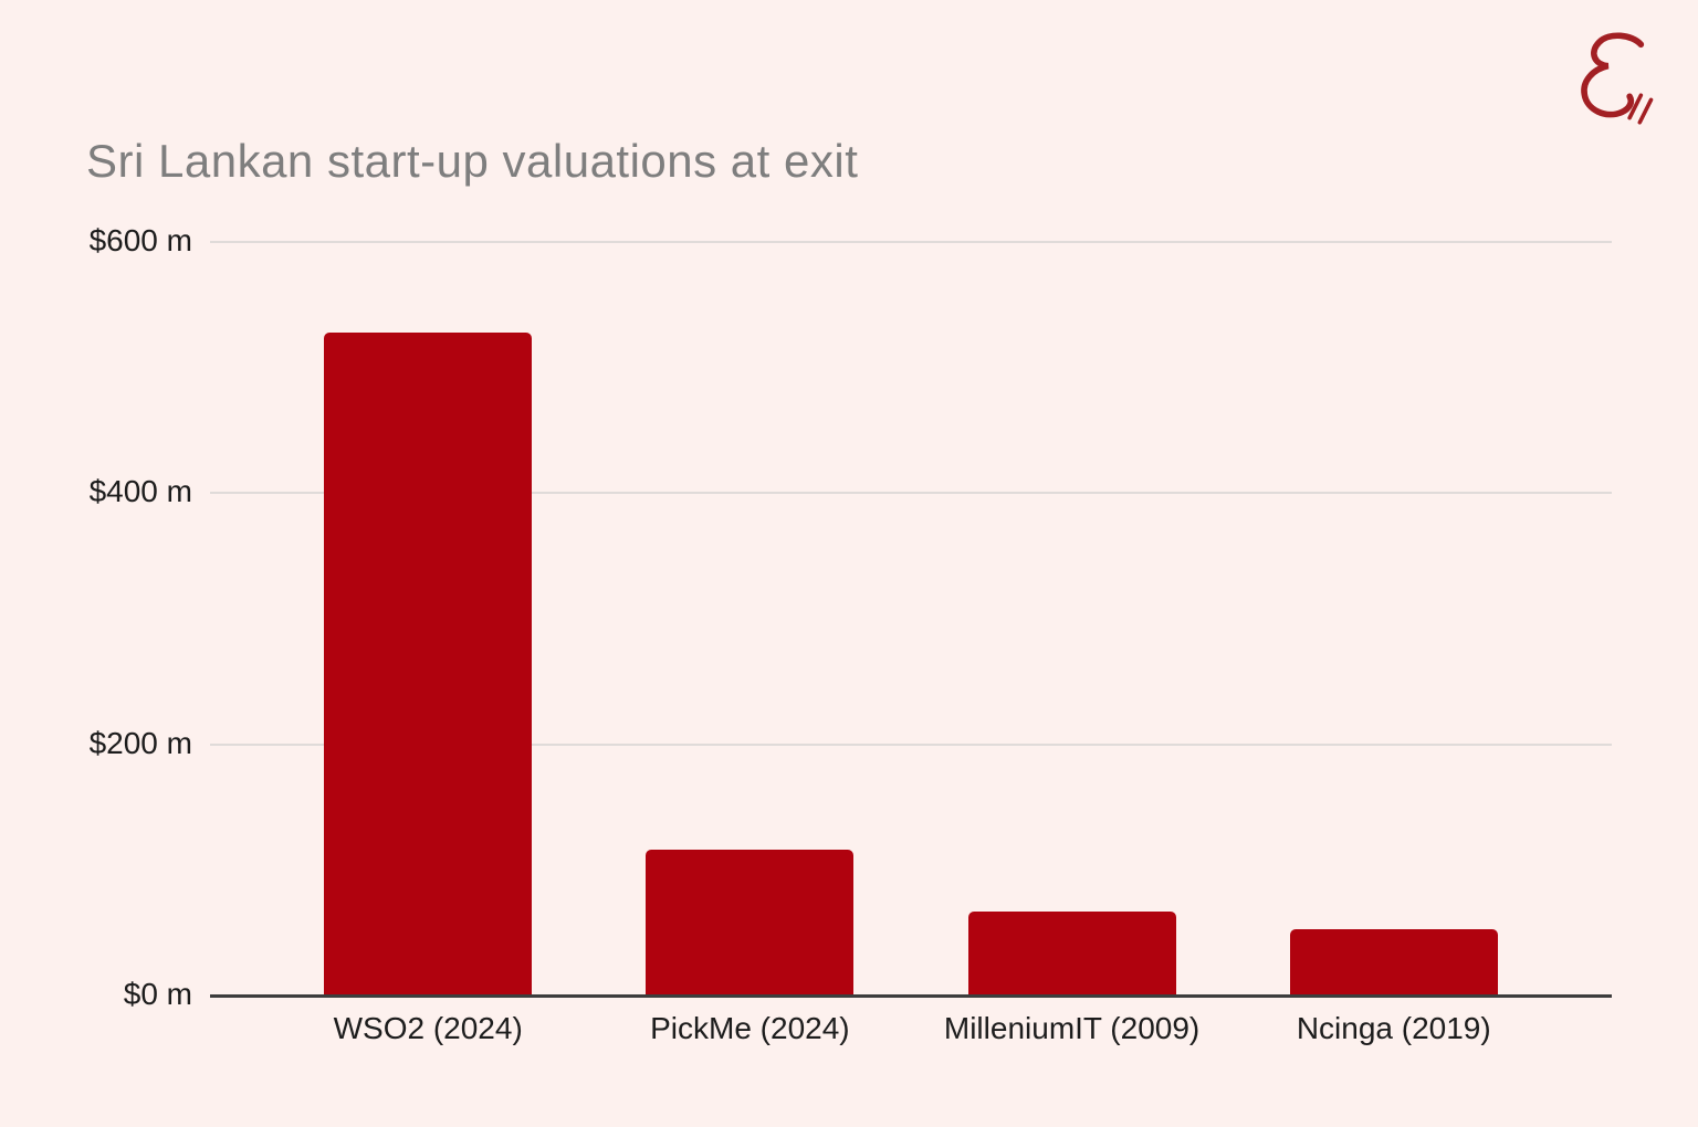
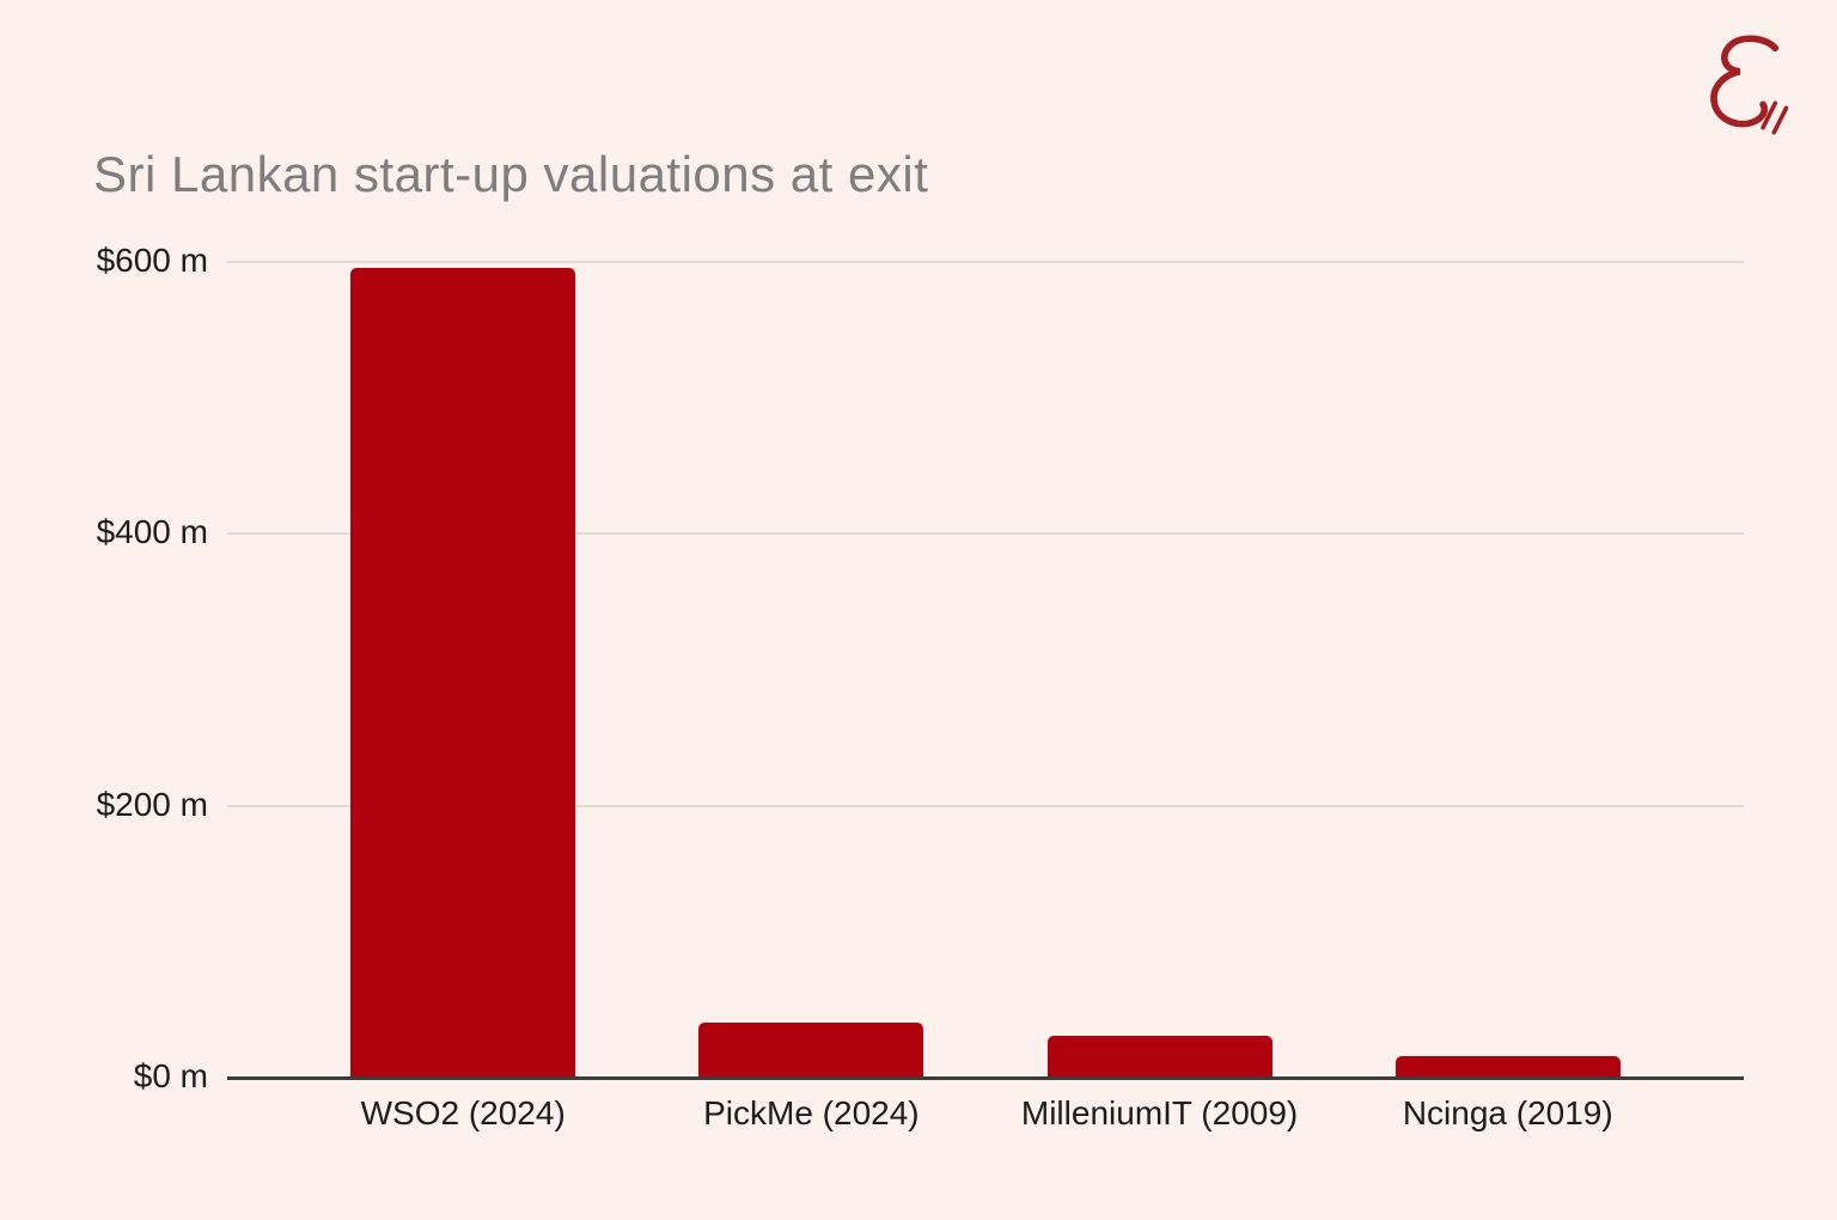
WSO2 (2024): $527m -> $595m
PickMe (2024): $115m -> $40m
MilleniumIT (2009): $66m -> $30m
Ncinga (2019): $52m -> $15m
